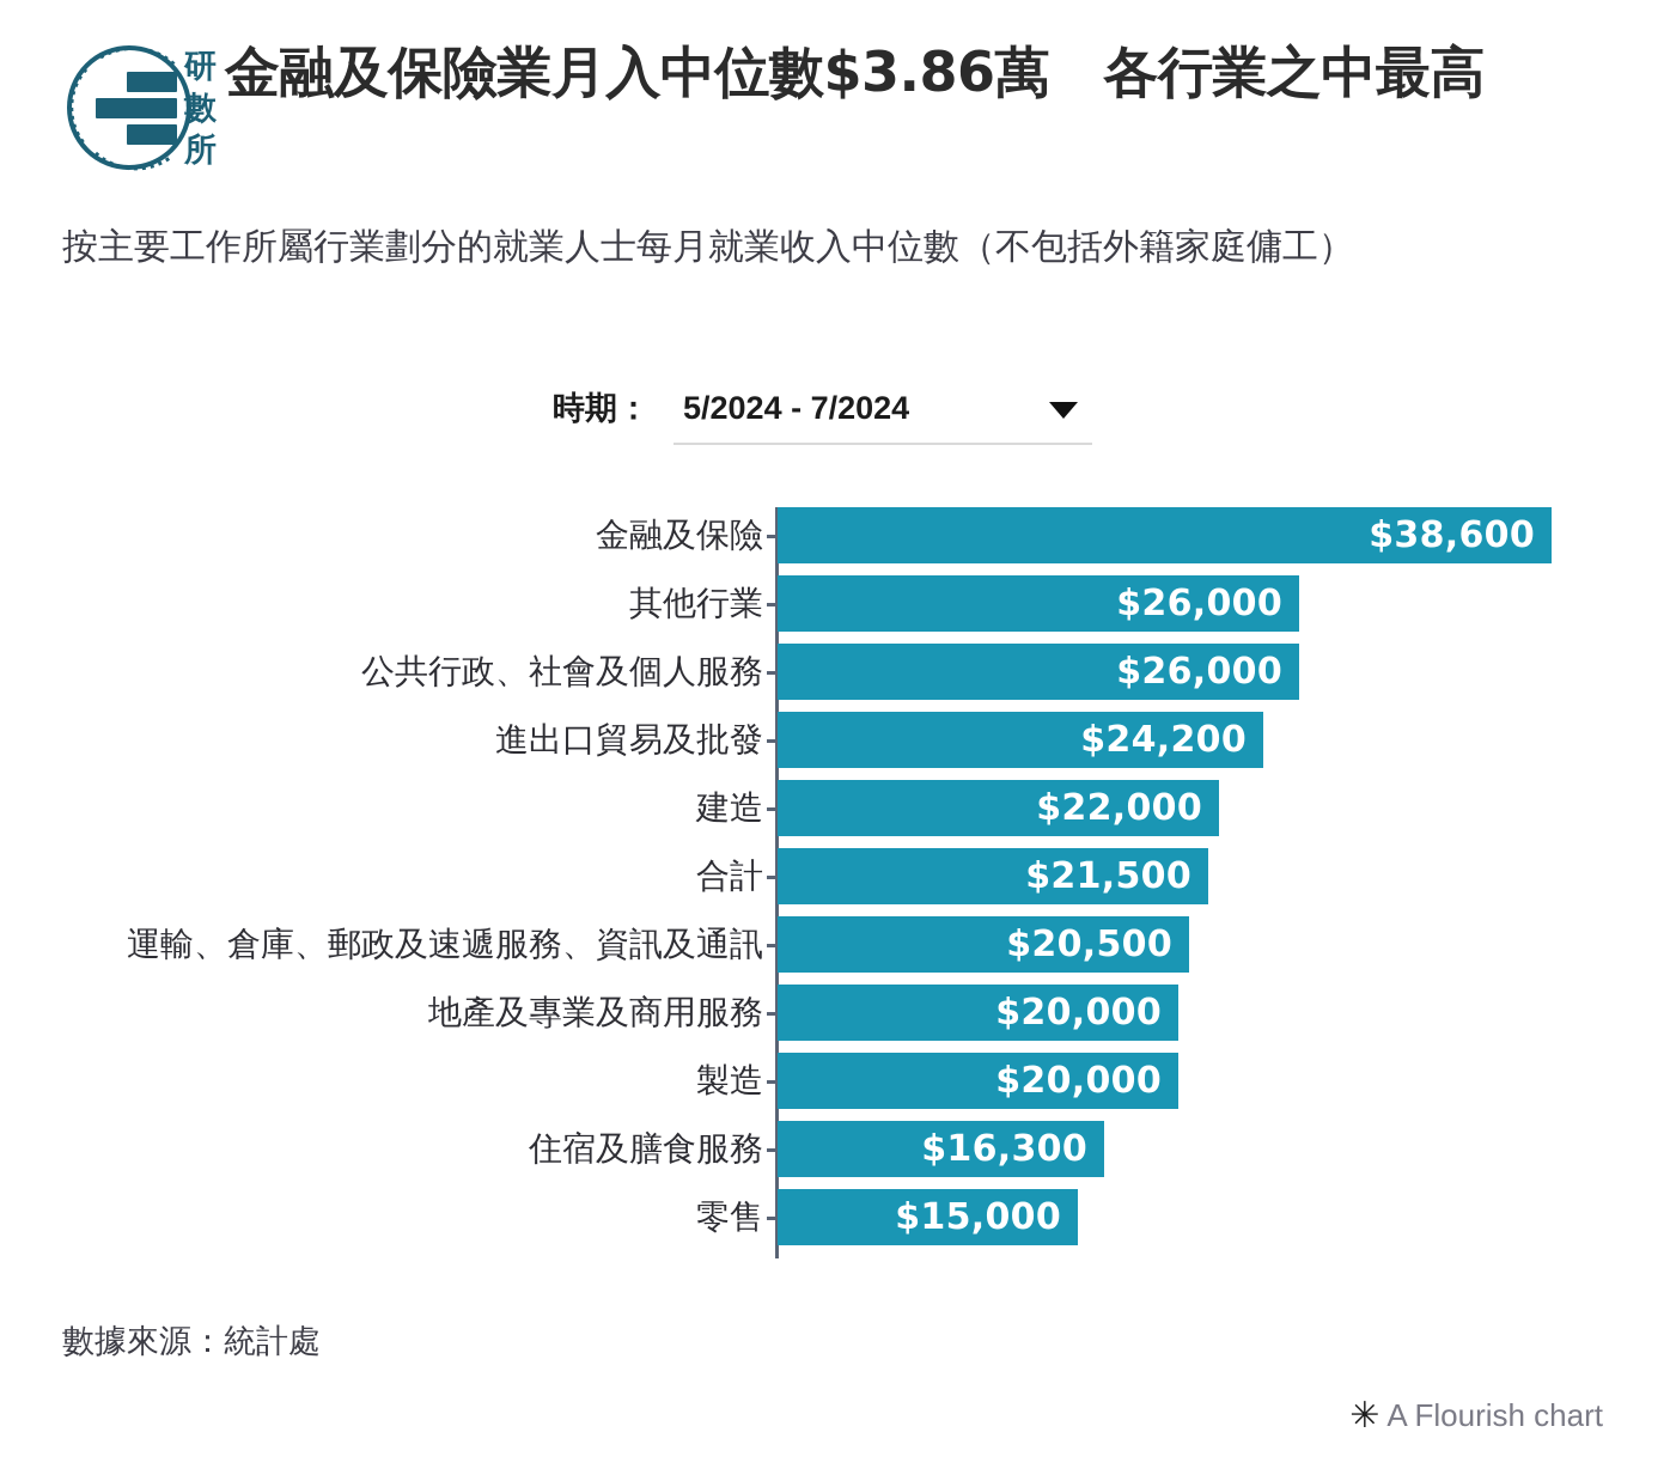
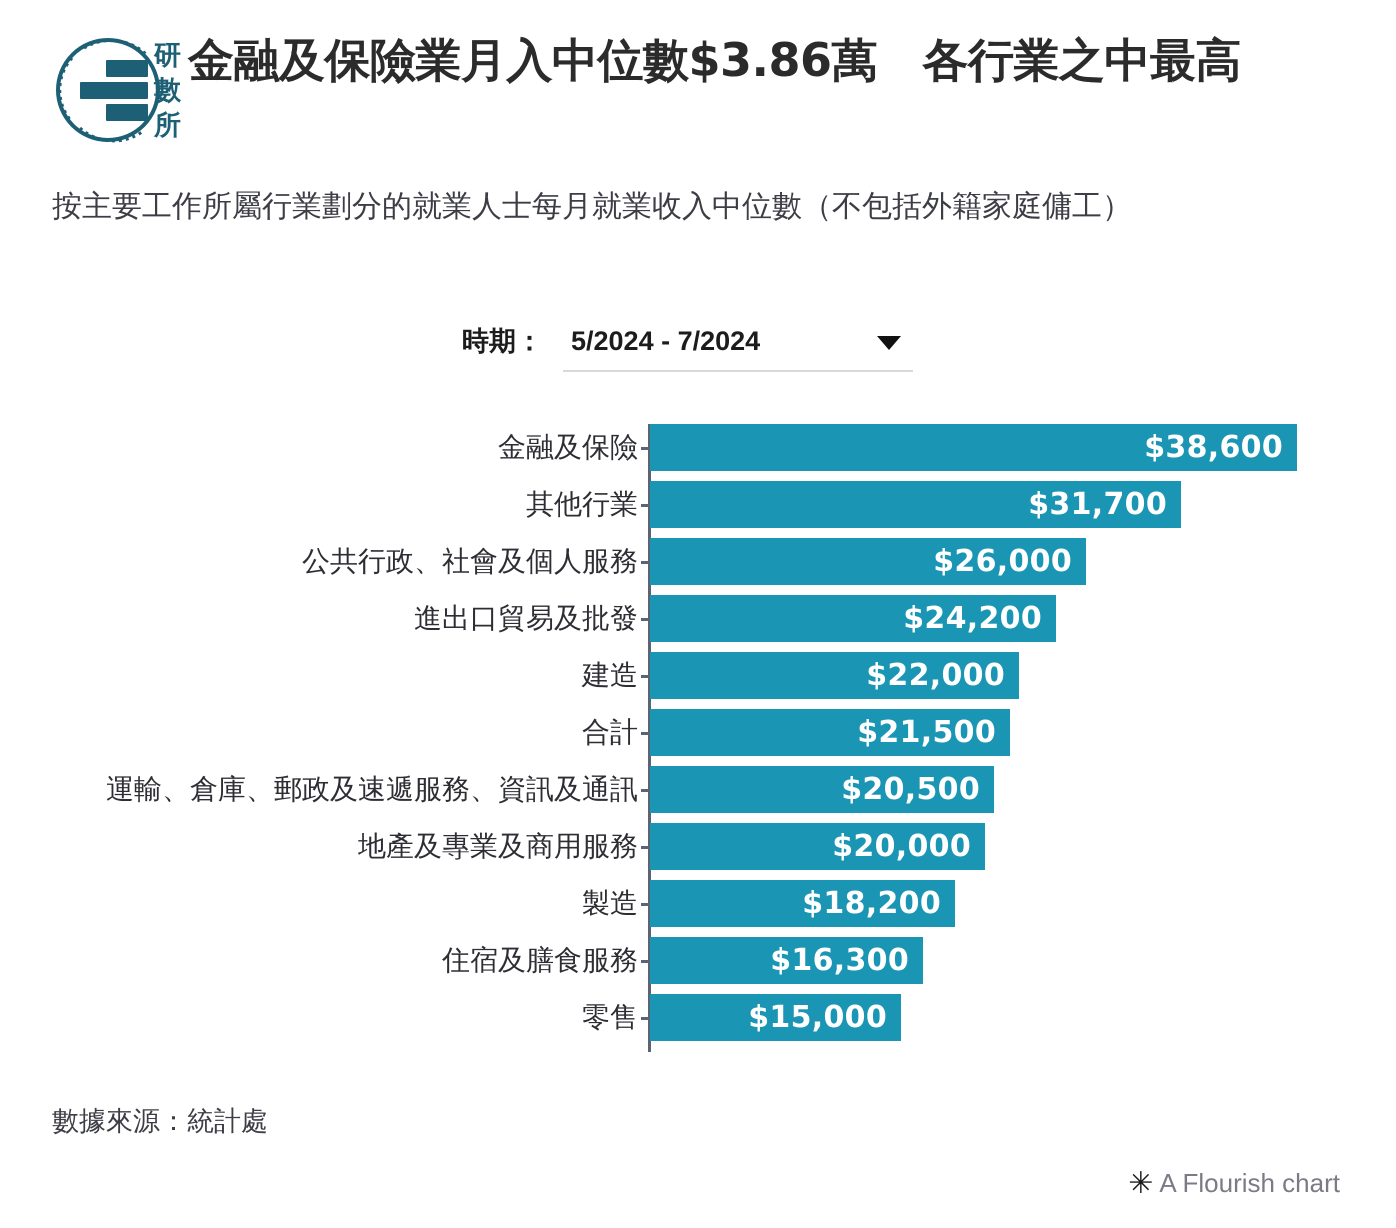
其他行業: $26,000 -> $31,700
製造: $20,000 -> $18,200
